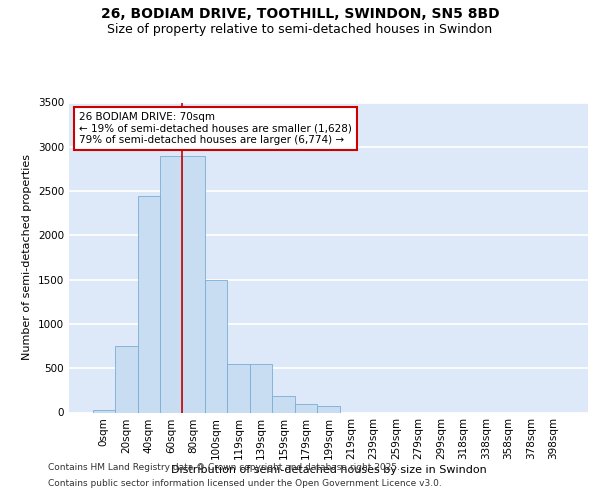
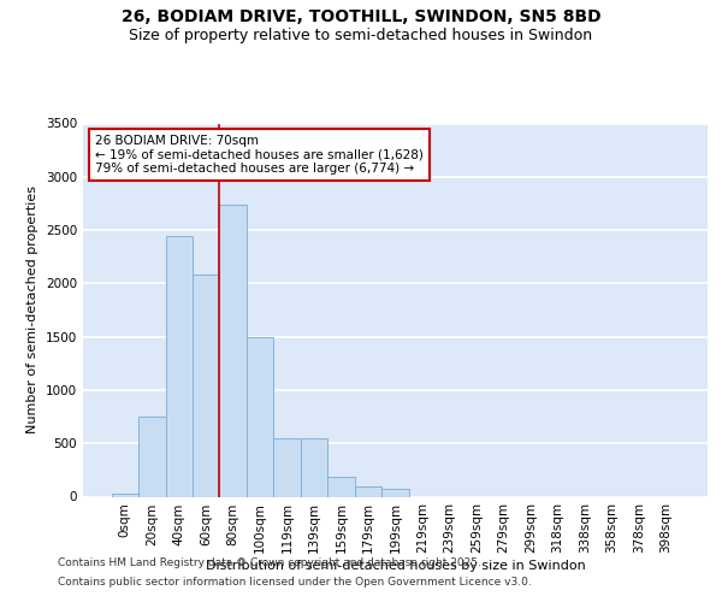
60sqm: 2900 -> 2080
80sqm: 2900 -> 2740
